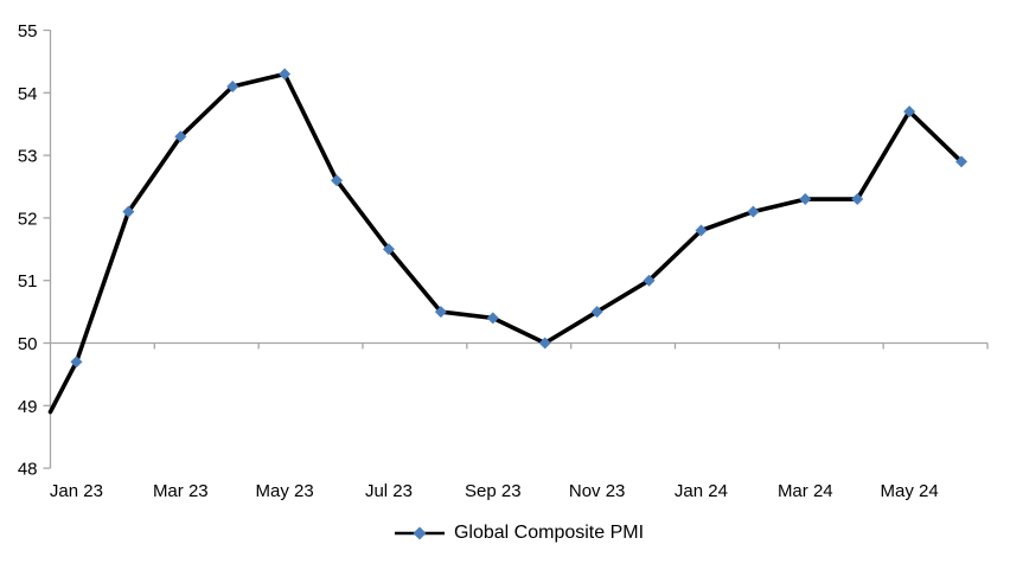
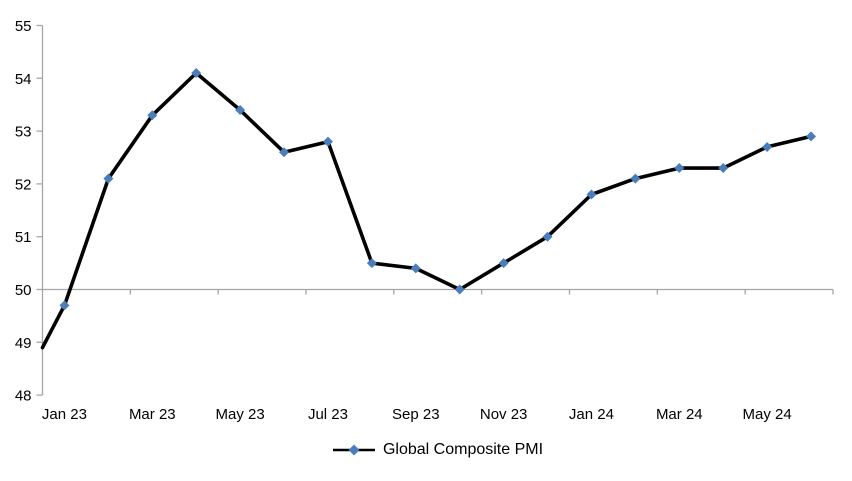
May 23: 54.3 -> 53.4
Jul 23: 51.5 -> 52.8
May 24: 53.7 -> 52.7
